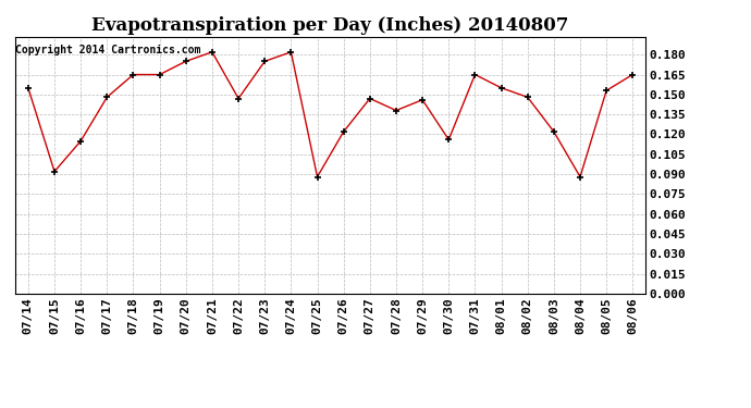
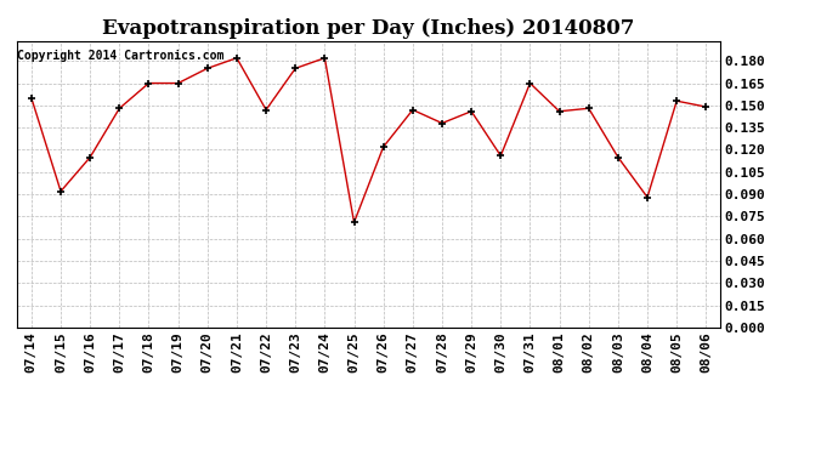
07/25: 0.088 -> 0.071
08/01: 0.155 -> 0.146
08/03: 0.122 -> 0.115
08/06: 0.165 -> 0.149
